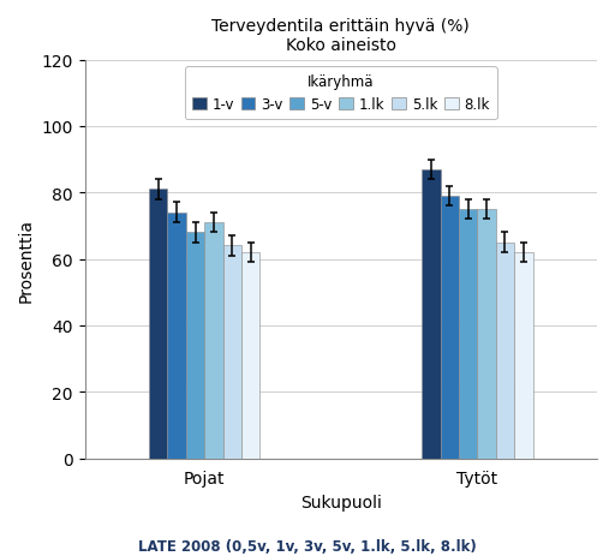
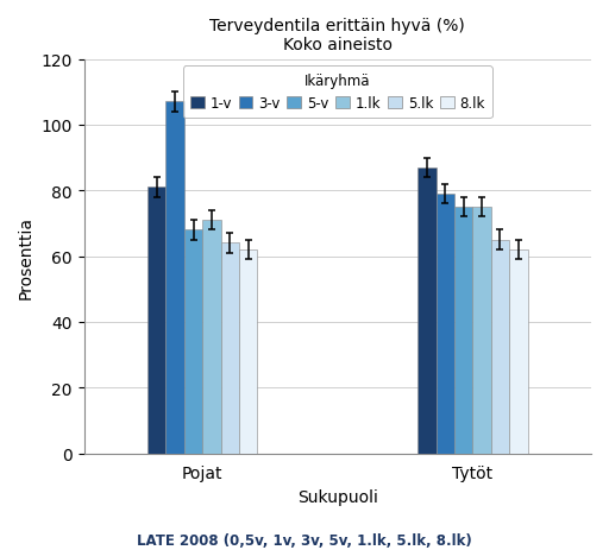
3-v/Pojat: 74 -> 107
